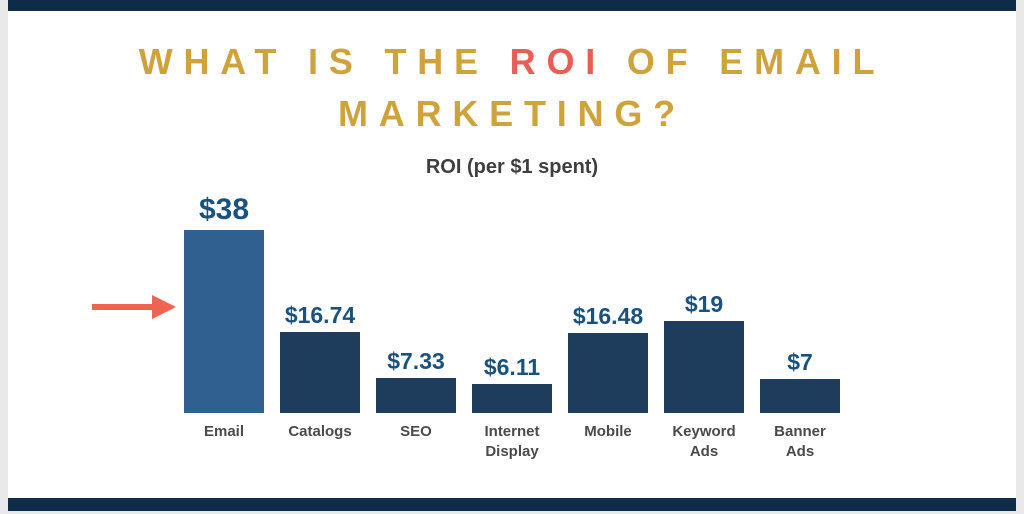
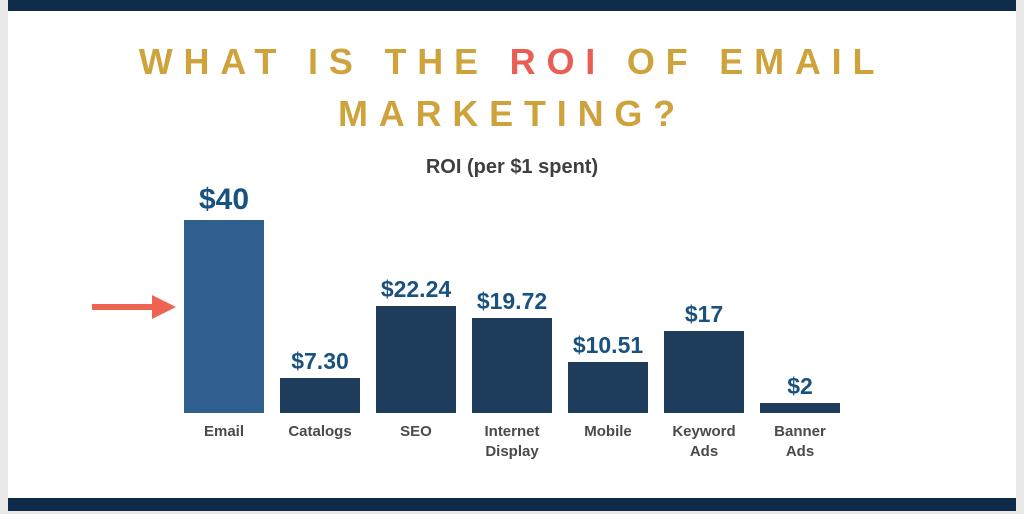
Email: $38 -> $40
Catalogs: $16.74 -> $7.30
SEO: $7.33 -> $22.24
Internet Display: $6.11 -> $19.72
Mobile: $16.48 -> $10.51
Keyword Ads: $19 -> $17
Banner Ads: $7 -> $2
